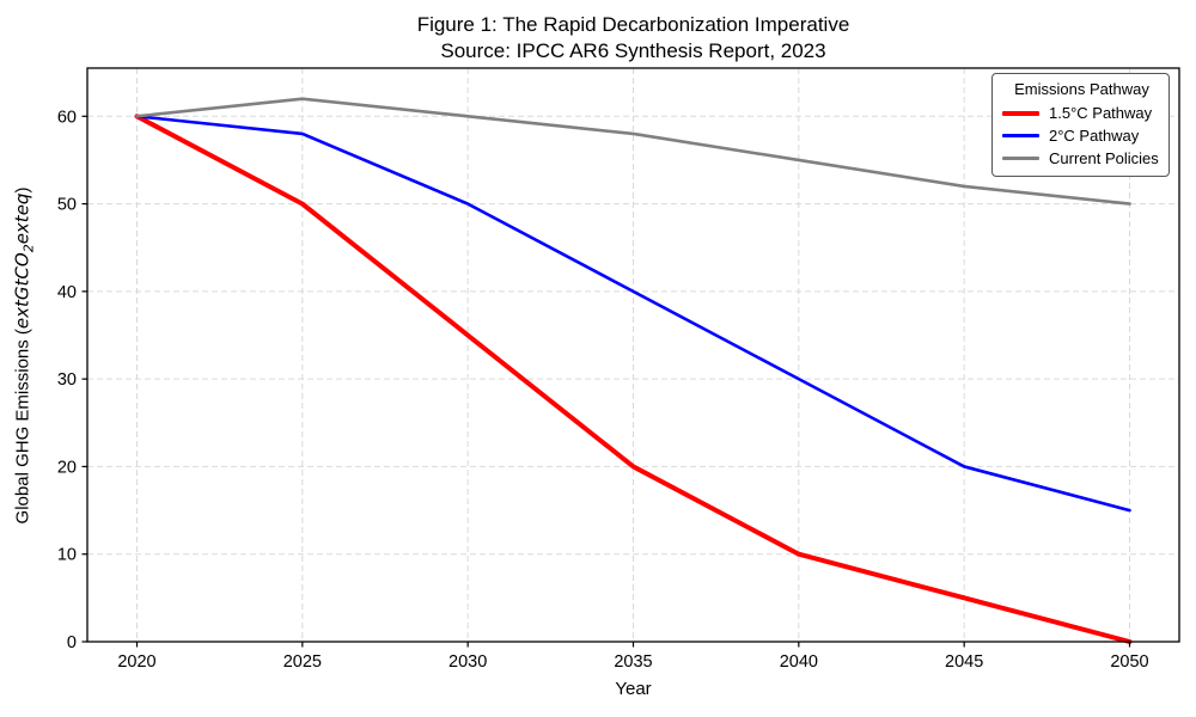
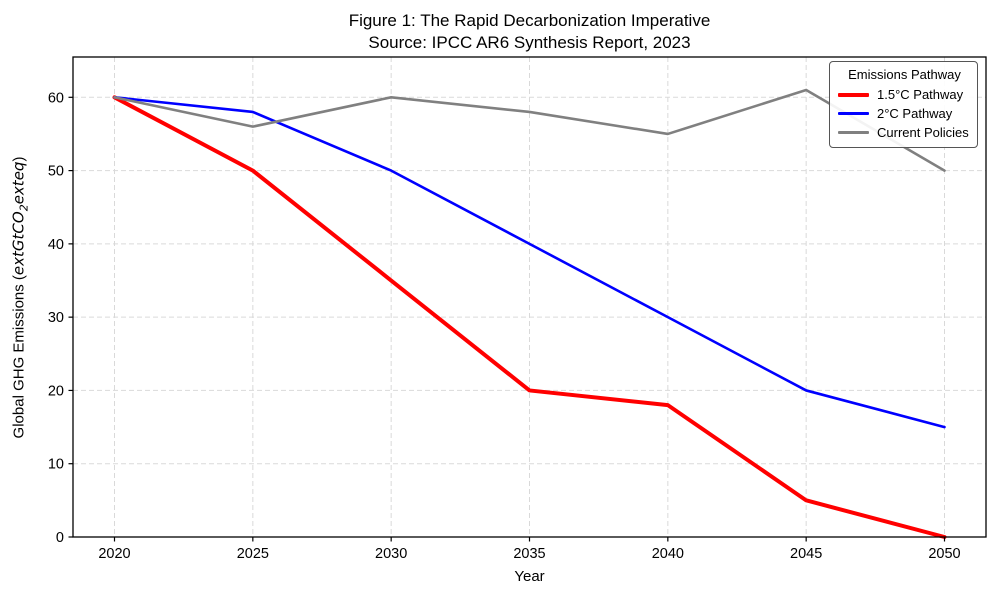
Current Policies/2025: 62 -> 56
1.5°C Pathway/2040: 10 -> 18
Current Policies/2045: 52 -> 61
